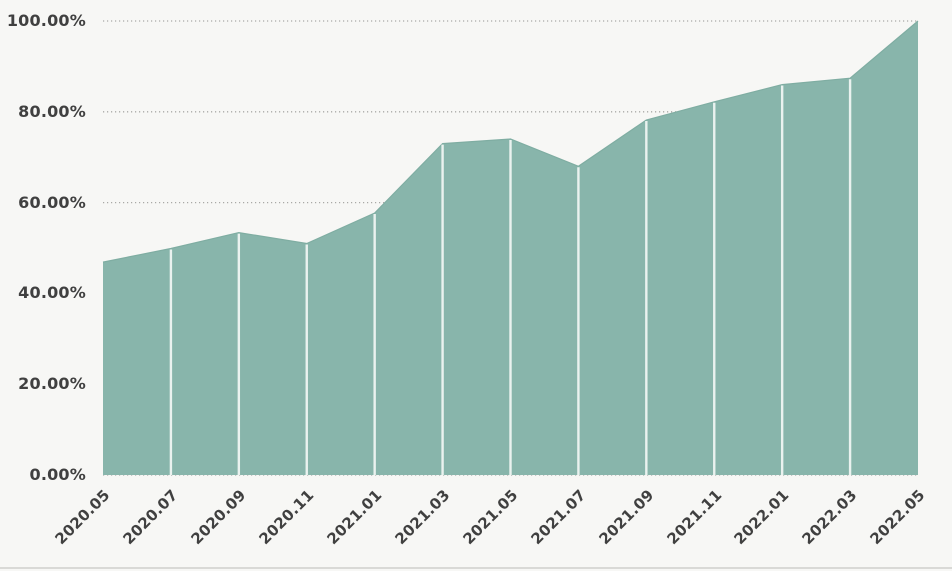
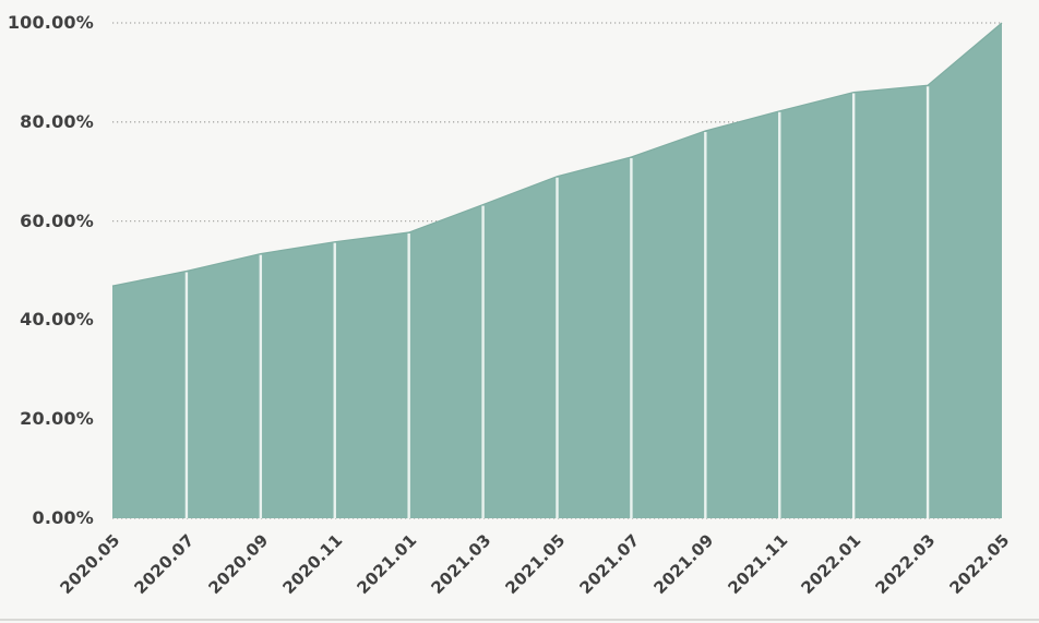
2020.11: 51% -> 56%
2021.03: 73% -> 63%
2021.05: 74% -> 69%
2021.07: 68% -> 73%
